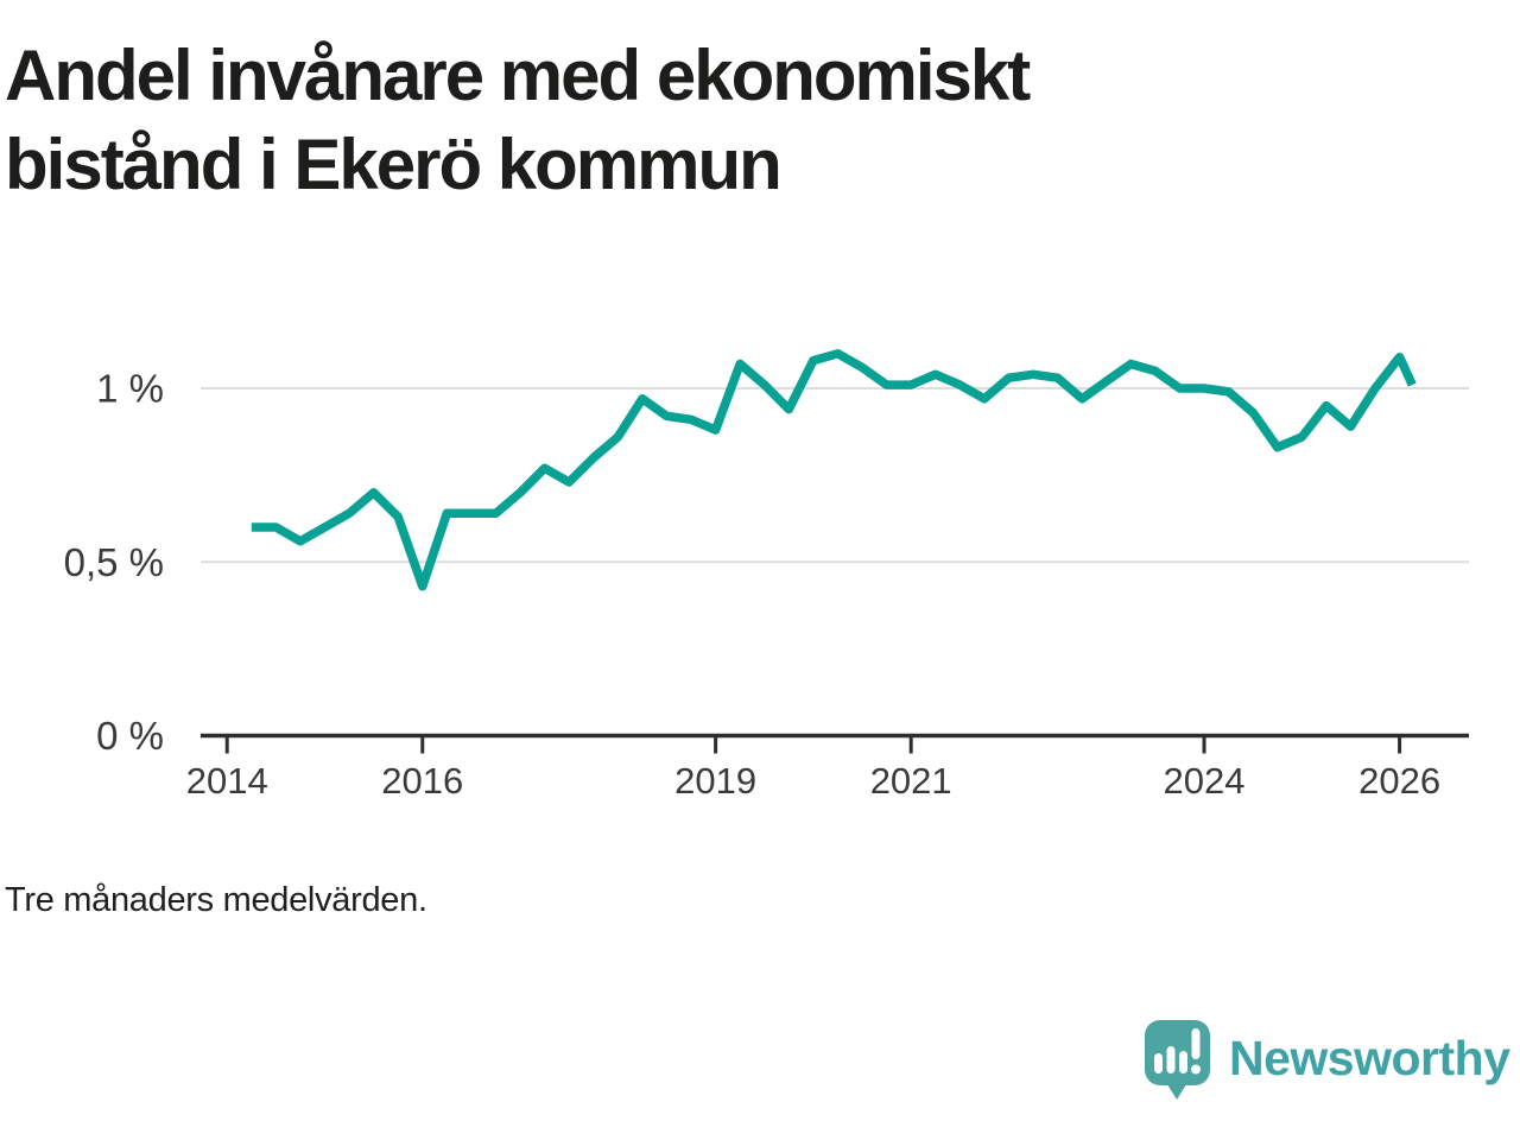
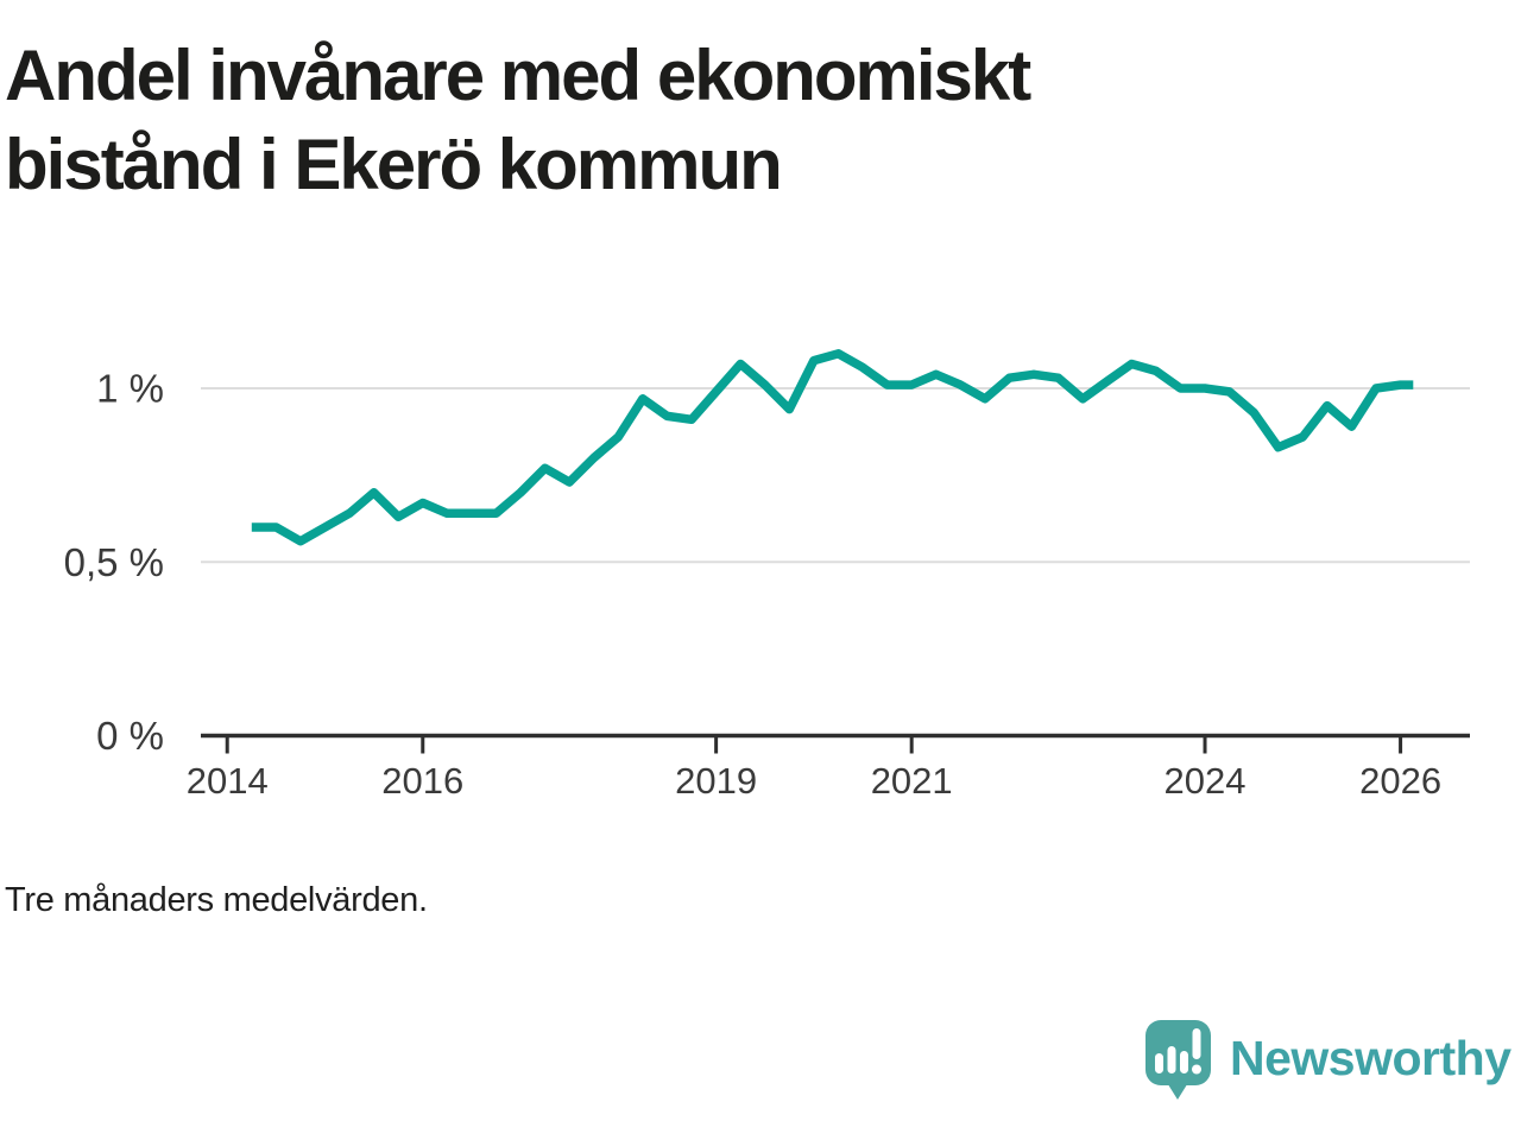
2016: 0,43% -> 0,67%
2019: 0,88% -> 0,99%
2026: 1,09% -> 1,01%
